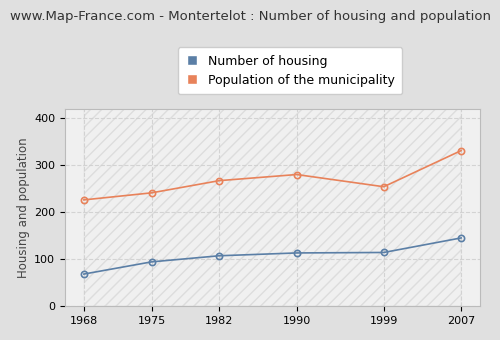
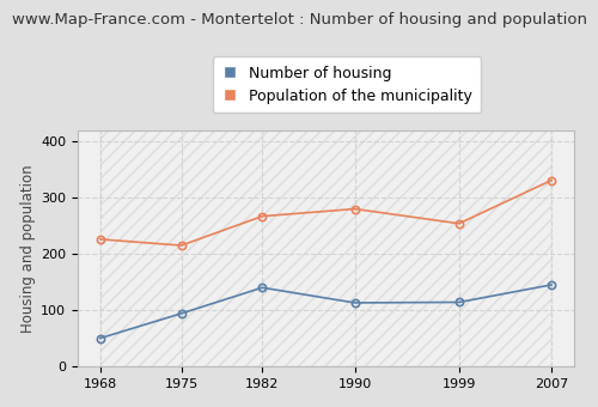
Number of housing/1968: 68 -> 50
Population of the municipality/1975: 241 -> 215
Number of housing/1982: 107 -> 140
